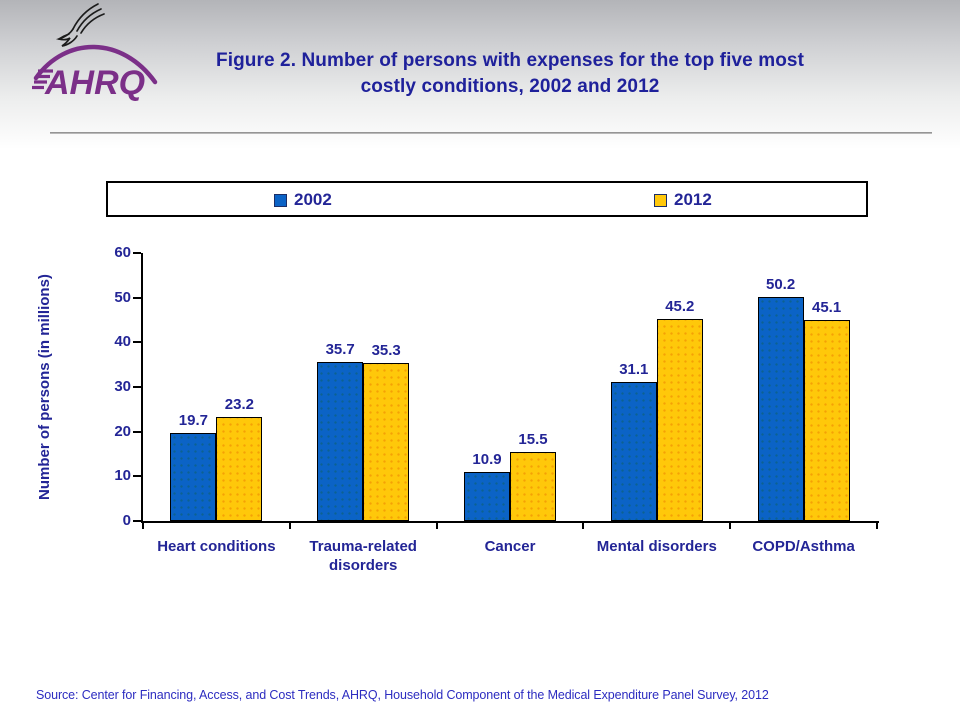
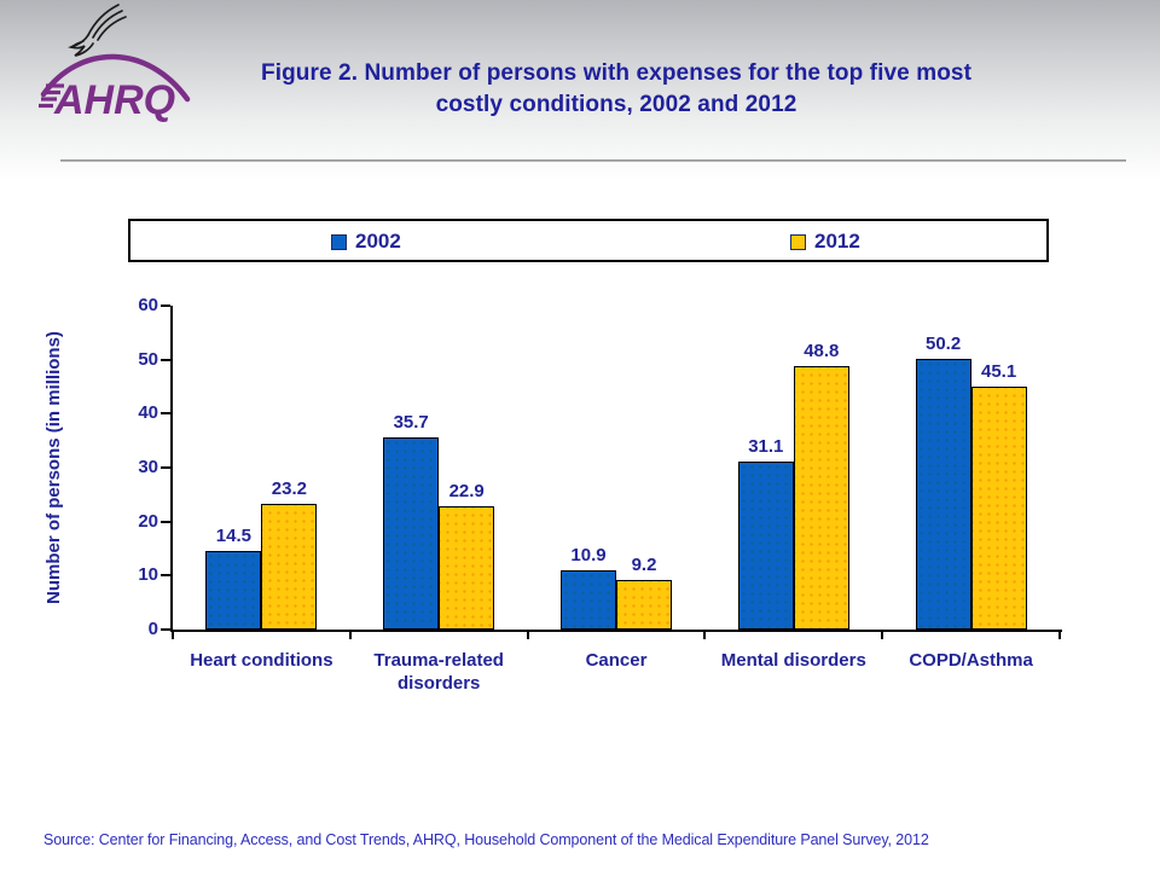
2002/Heart conditions: 19.7 -> 14.5
2012/Trauma-related disorders: 35.3 -> 22.9
2012/Cancer: 15.5 -> 9.2
2012/Mental disorders: 45.2 -> 48.8
